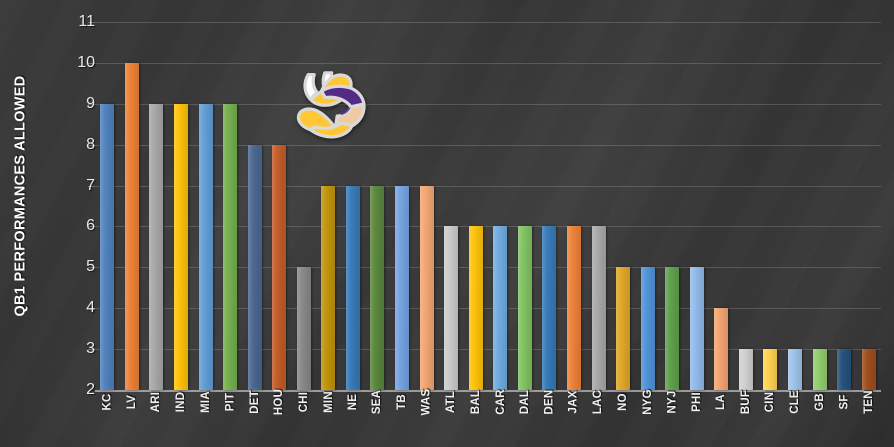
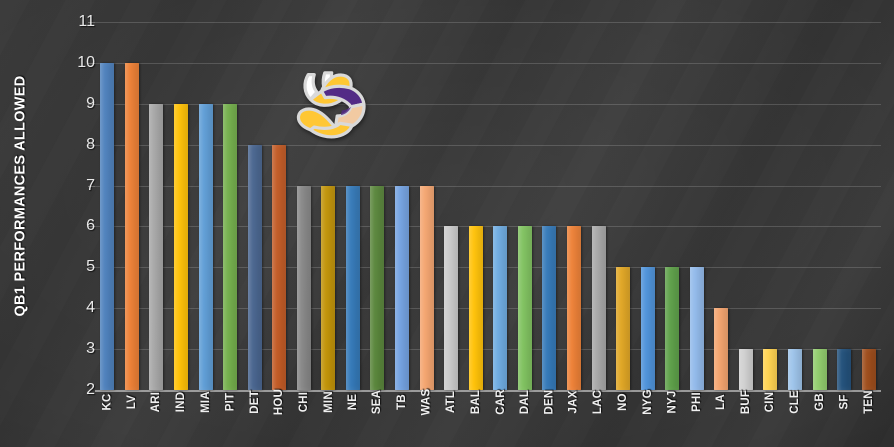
KC: 9 -> 10
CHI: 5 -> 7
